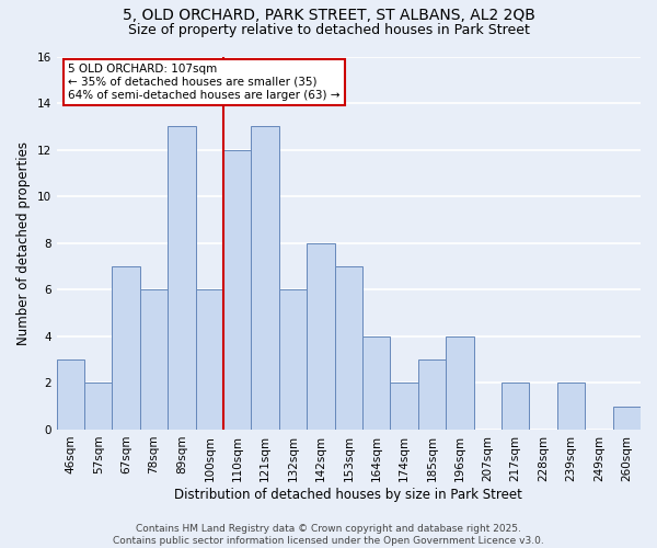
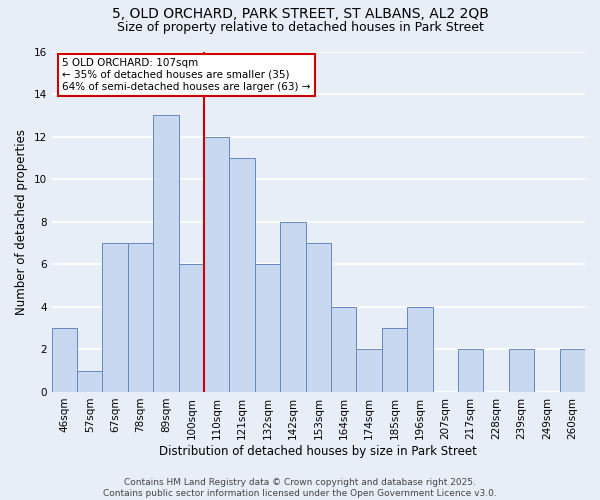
57sqm: 2 -> 1
78sqm: 6 -> 7
121sqm: 13 -> 11
260sqm: 1 -> 2
